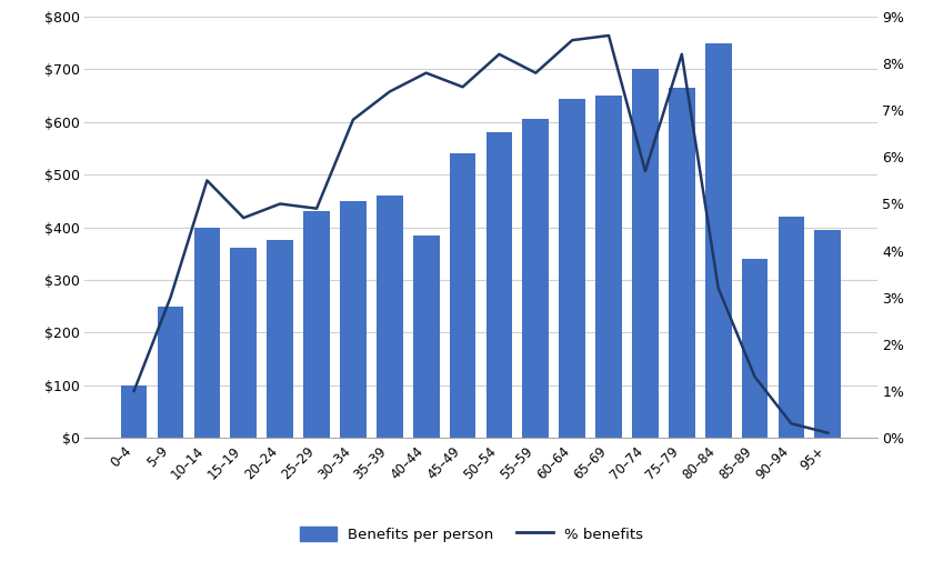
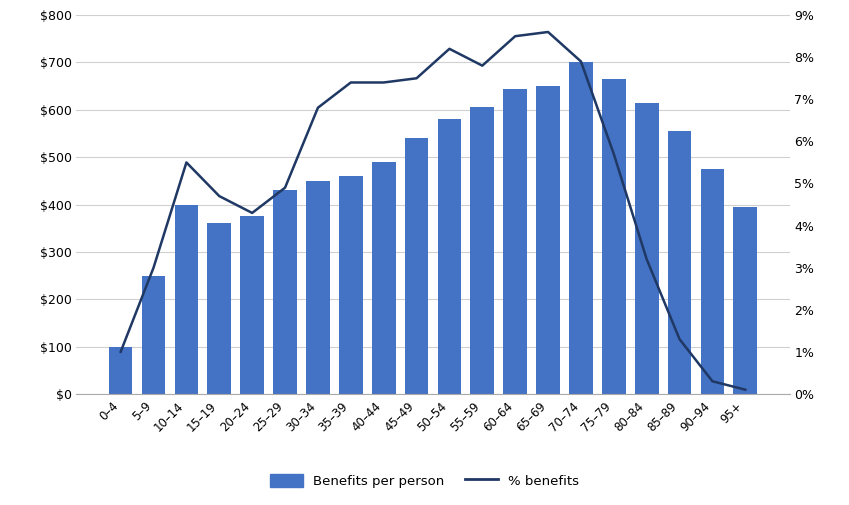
% benefits/20–24: 5.0% -> 4.3%
Benefits per person/40–44: $385 -> $490
% benefits/40–44: 7.8% -> 7.4%
% benefits/70–74: 5.7% -> 7.9%
% benefits/75–79: 8.2% -> 5.7%
Benefits per person/80–84: $750 -> $615
Benefits per person/85–89: $340 -> $555
Benefits per person/90–94: $420 -> $475
